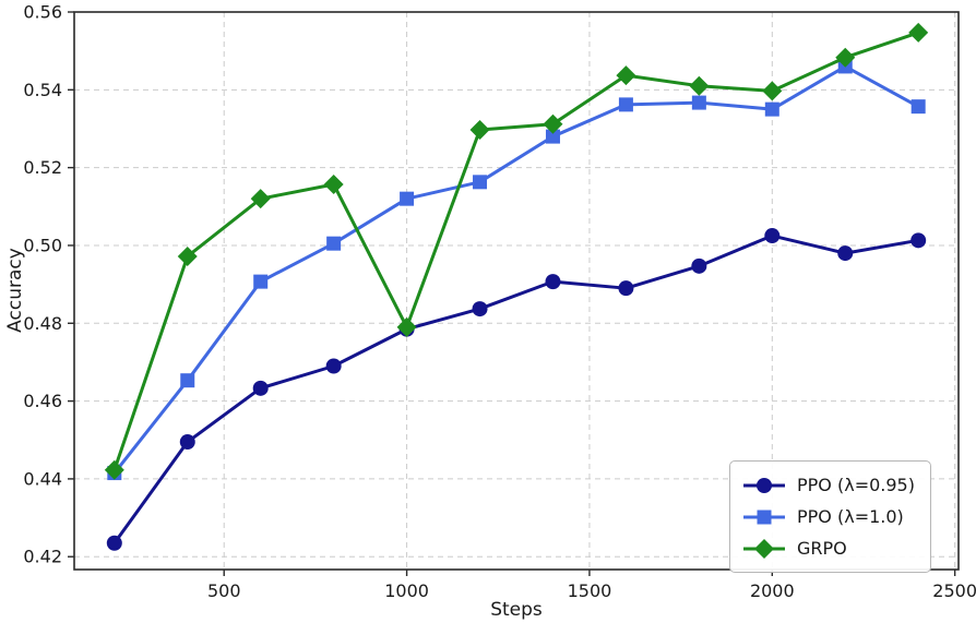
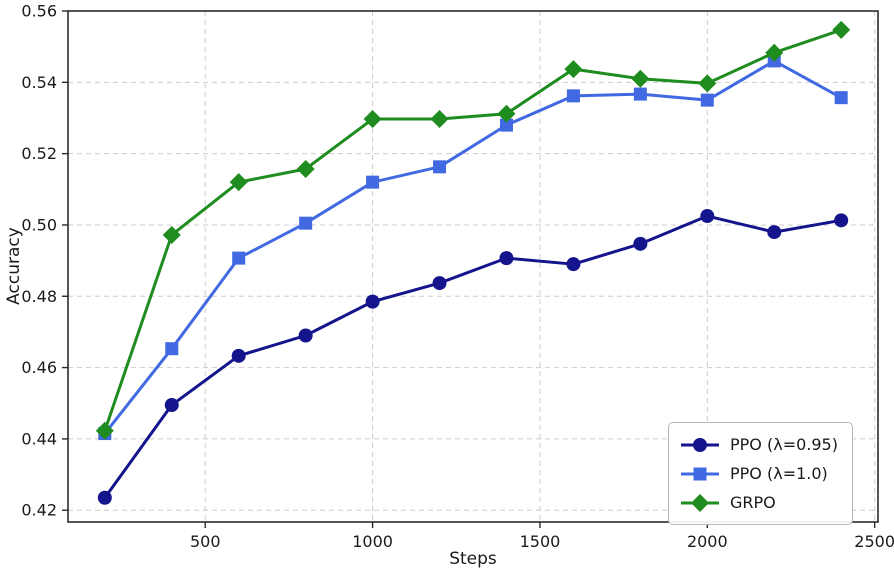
GRPO/1000: 0.479 -> 0.530
